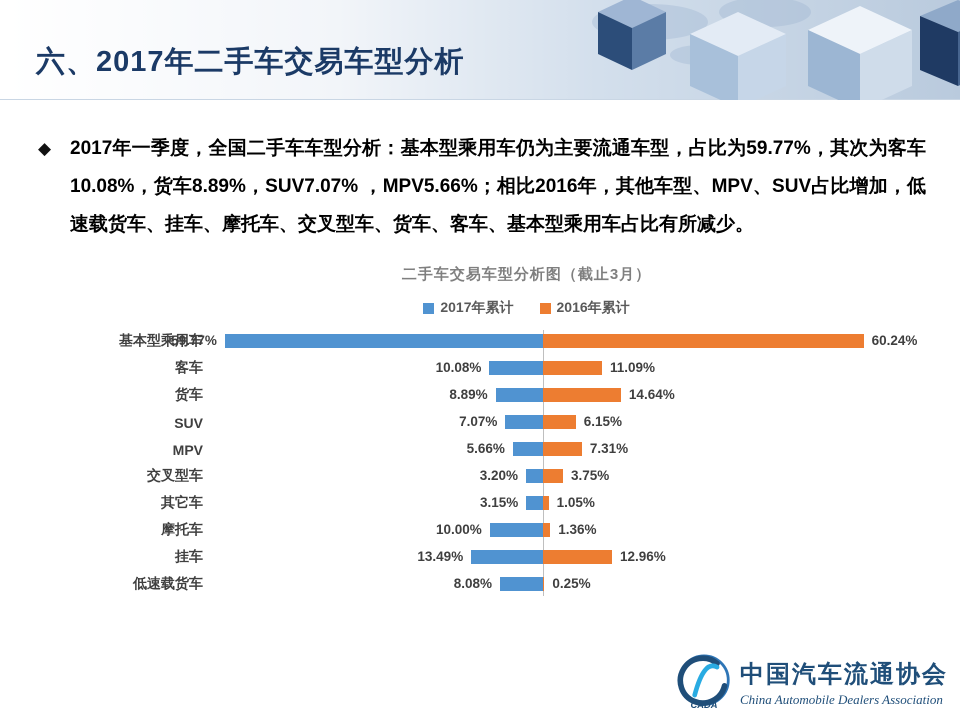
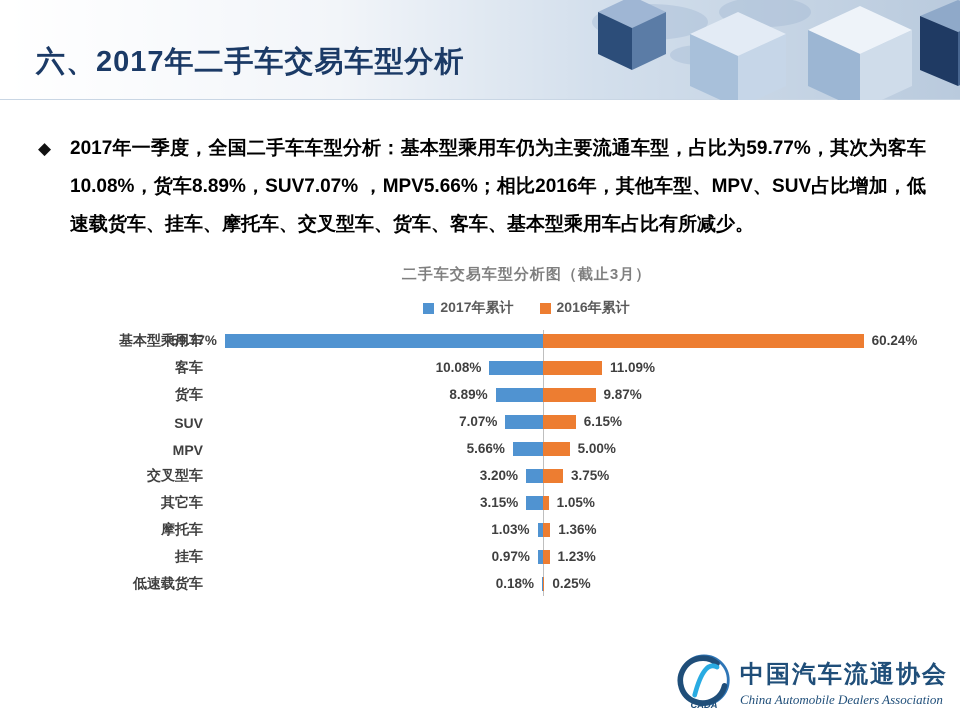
2016年累计/货车: 14.64% -> 9.87%
2016年累计/MPV: 7.31% -> 5.00%
2017年累计/摩托车: 10.00% -> 1.03%
2017年累计/挂车: 13.49% -> 0.97%
2016年累计/挂车: 12.96% -> 1.23%
2017年累计/低速载货车: 8.08% -> 0.18%
